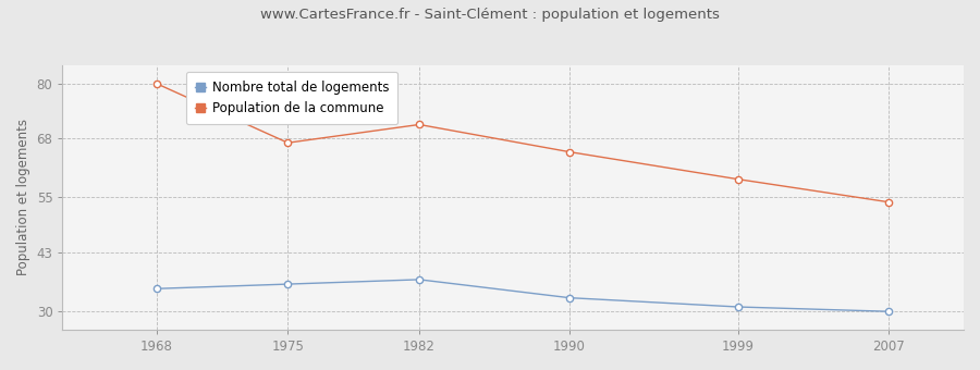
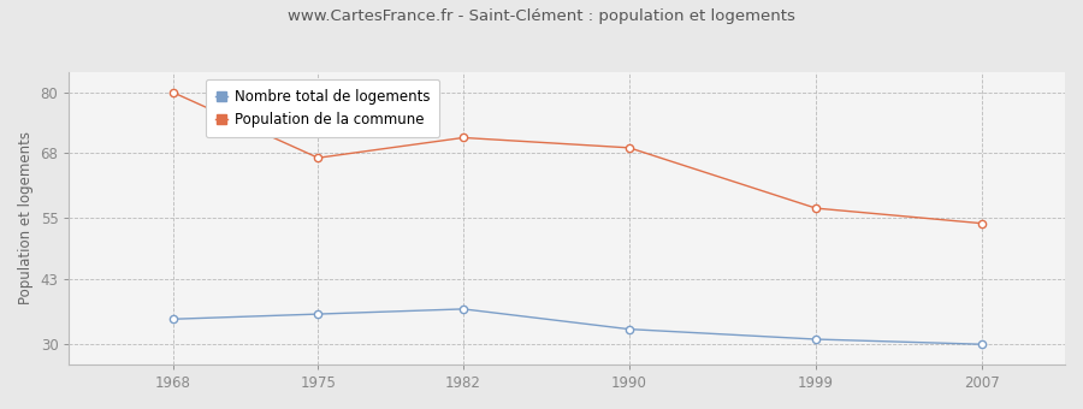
Population de la commune/1990: 65 -> 69
Population de la commune/1999: 59 -> 57
